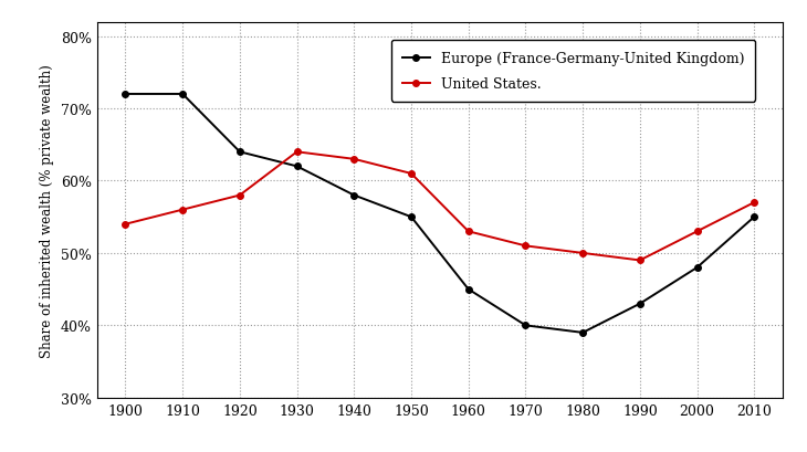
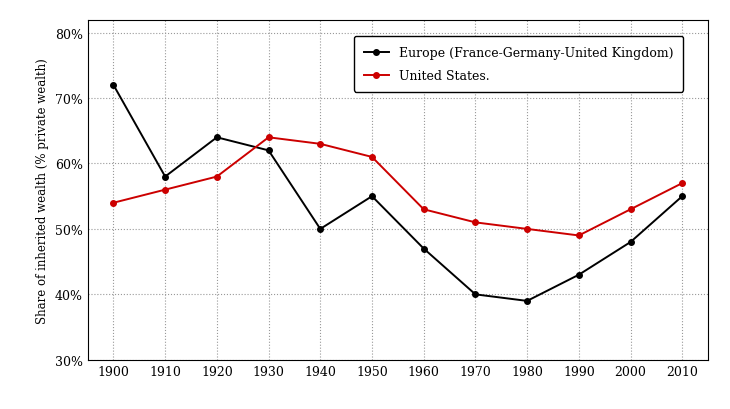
Europe (France-Germany-United Kingdom)/1910: 72% -> 58%
Europe (France-Germany-United Kingdom)/1940: 58% -> 50%
Europe (France-Germany-United Kingdom)/1960: 45% -> 47%
